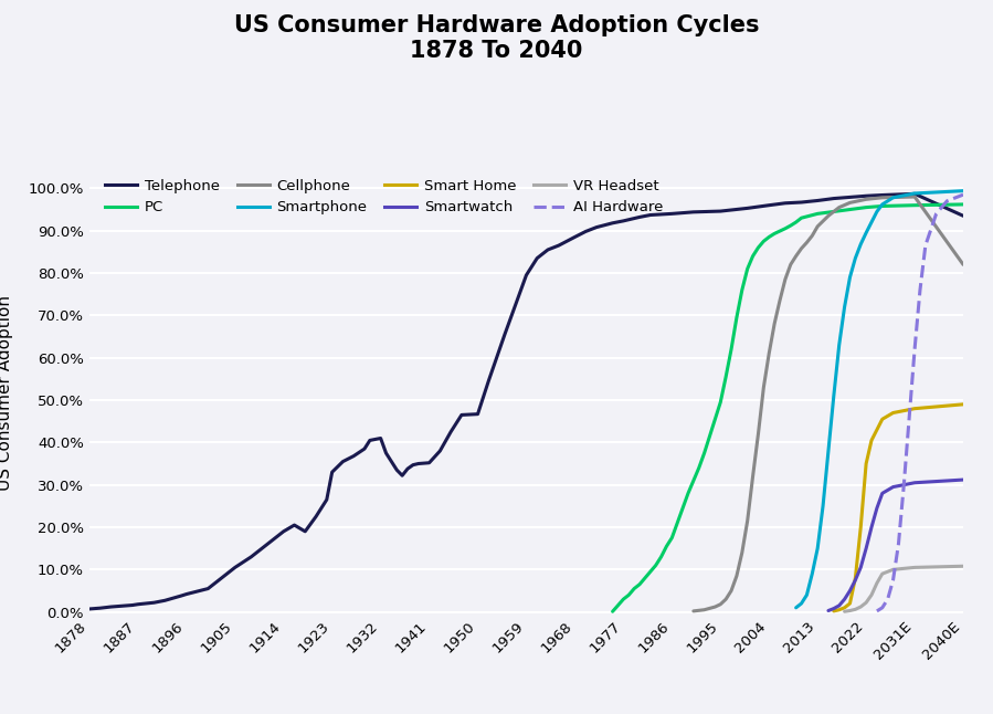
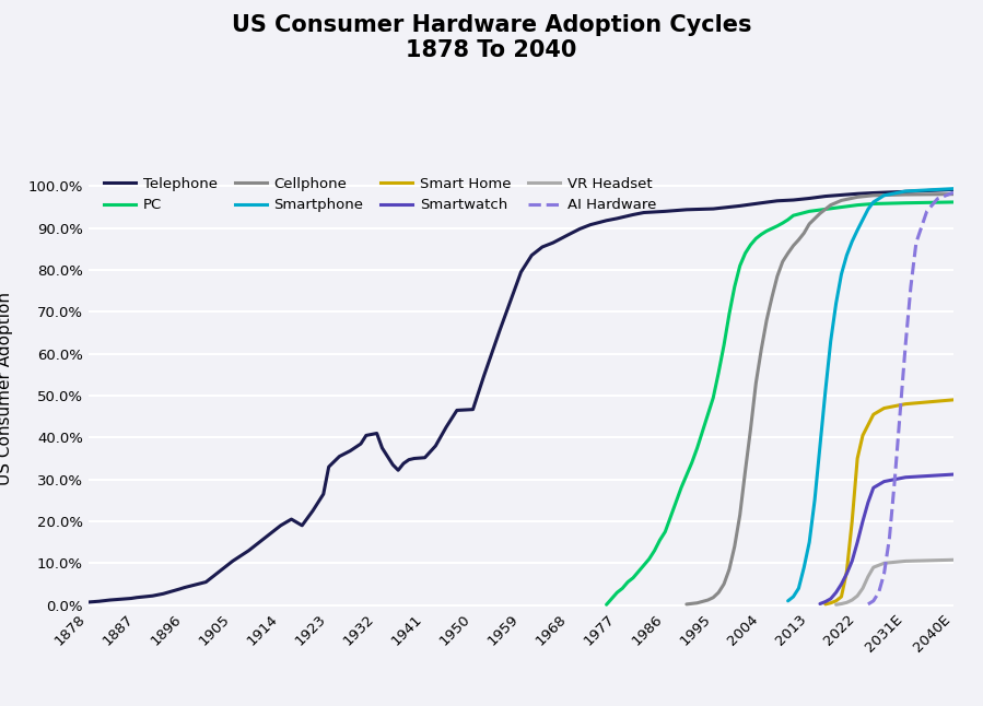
Telephone/2040E: 93.5% -> 99.2%
Cellphone/2040E: 82.0% -> 98.1%
